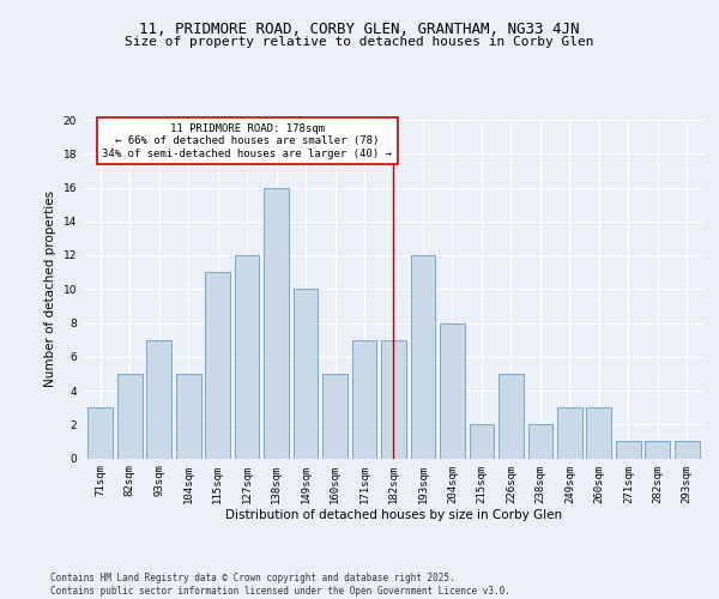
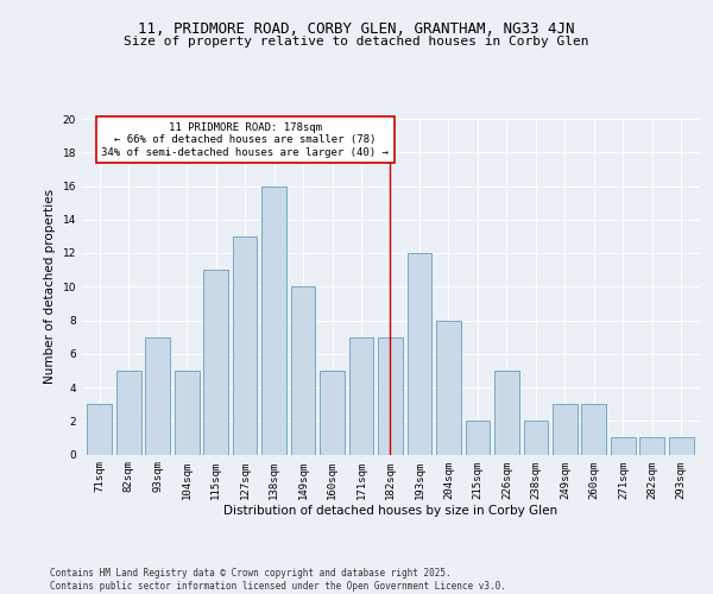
127sqm: 12 -> 13
